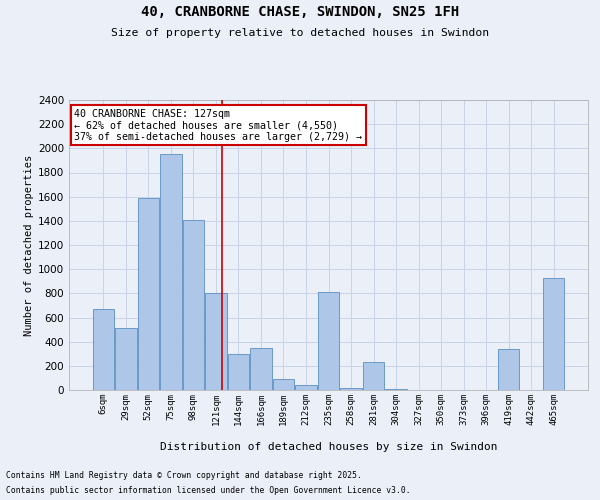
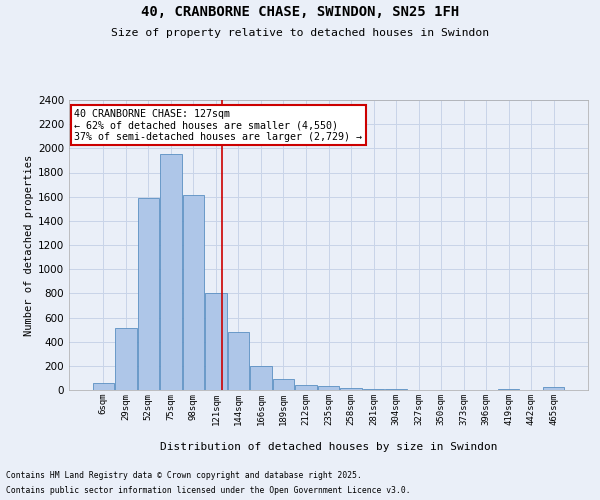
6sqm: 670 -> 60
98sqm: 1410 -> 1610
144sqm: 300 -> 480
166sqm: 350 -> 200
235sqm: 810 -> 40
281sqm: 230 -> 10
419sqm: 340 -> 0
465sqm: 930 -> 20
